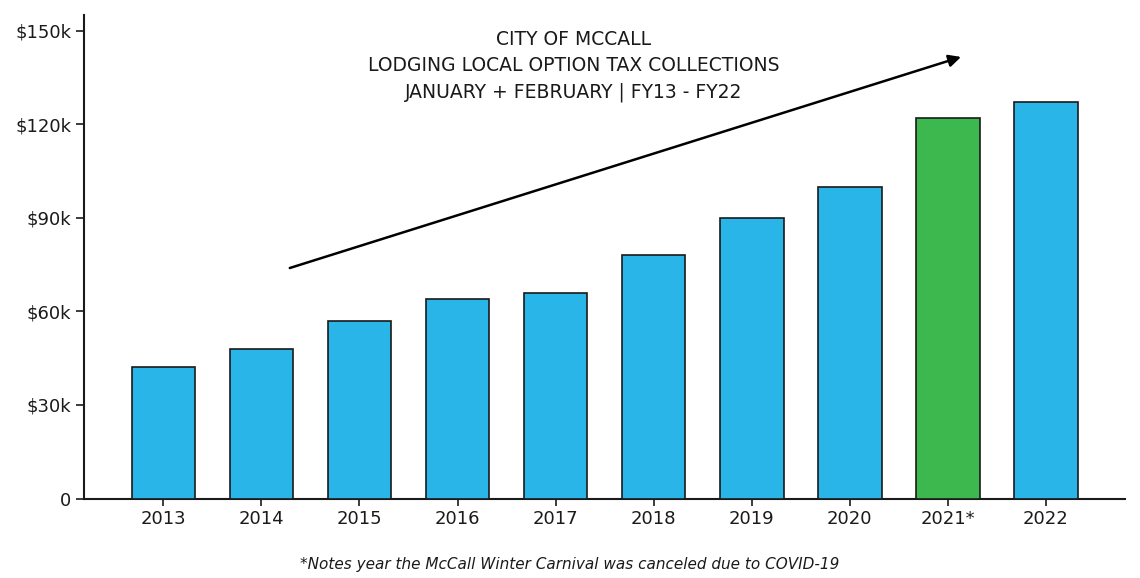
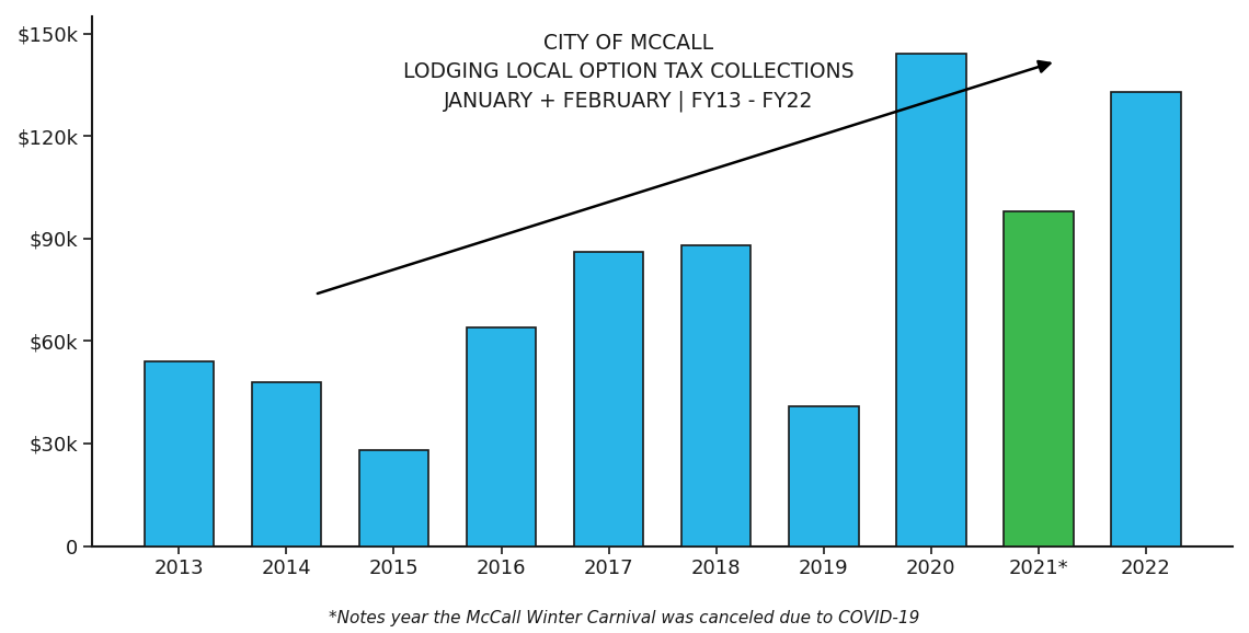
2013: $42k -> $54k
2015: $57k -> $28k
2017: $66k -> $86k
2018: $78k -> $88k
2019: $90k -> $41k
2020: $100k -> $144k
2021*: $122k -> $98k
2022: $127k -> $133k
